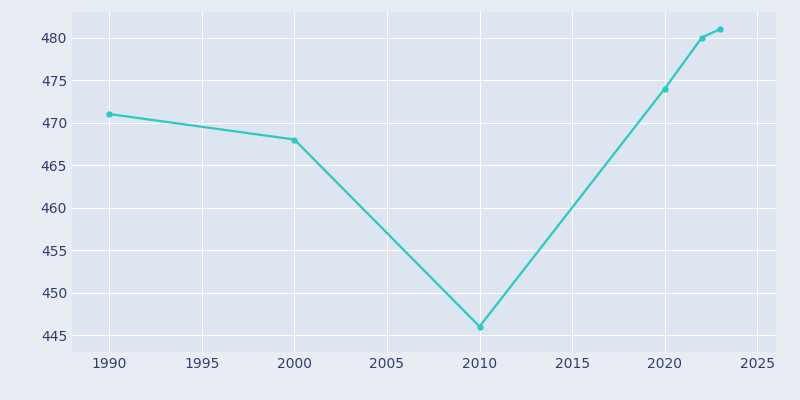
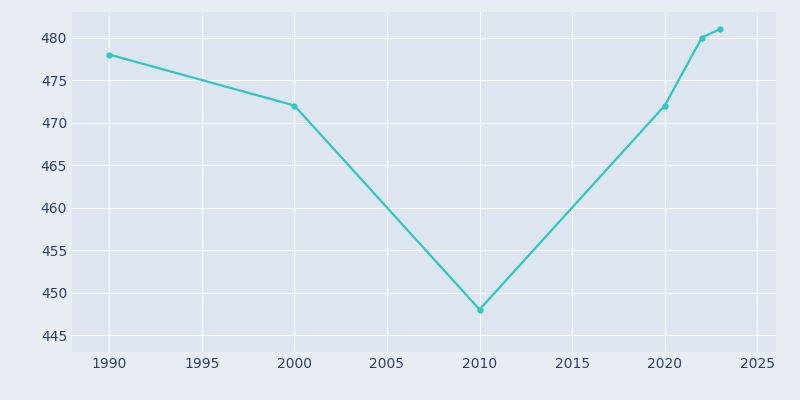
1990: 471 -> 478
2000: 468 -> 472
2010: 446 -> 448
2020: 474 -> 472
